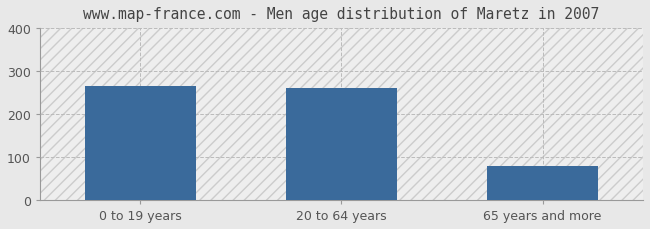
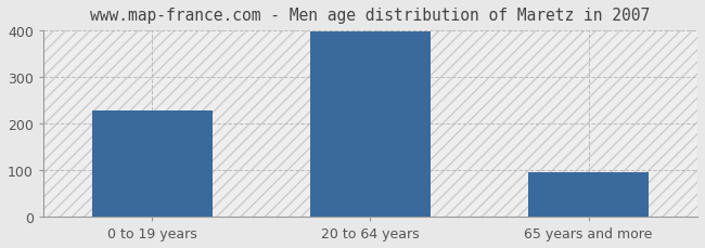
0 to 19 years: 265 -> 228
20 to 64 years: 260 -> 396
65 years and more: 80 -> 96
